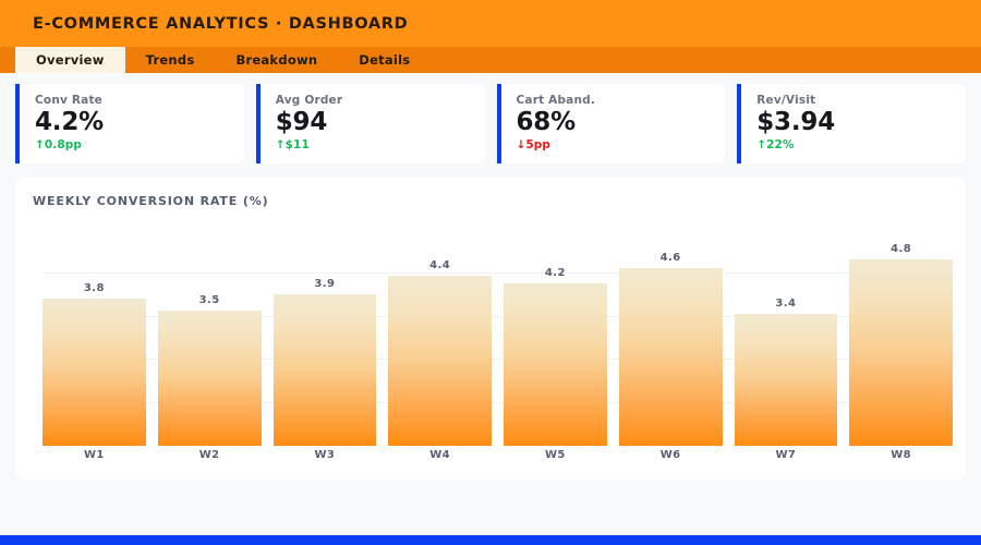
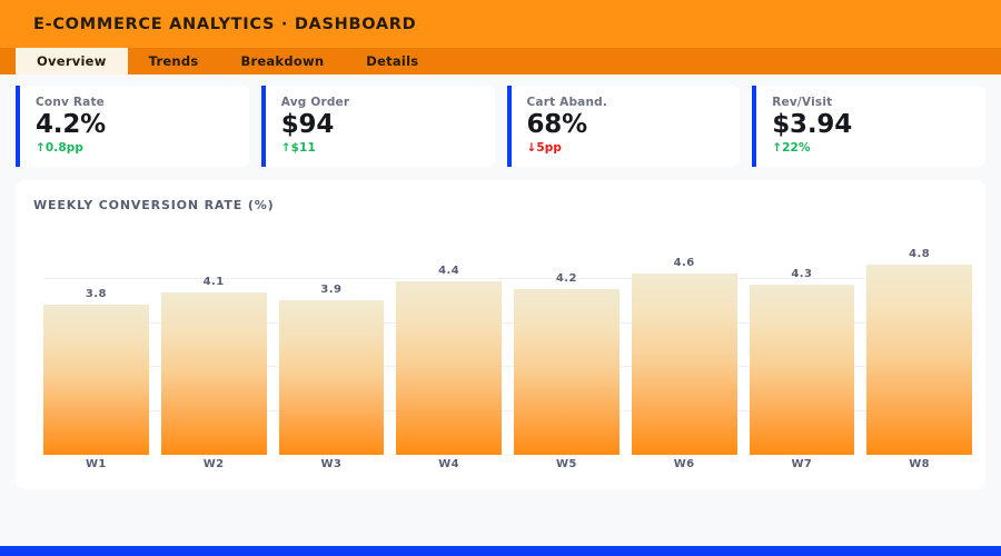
W2: 3.5 -> 4.1
W7: 3.4 -> 4.3
